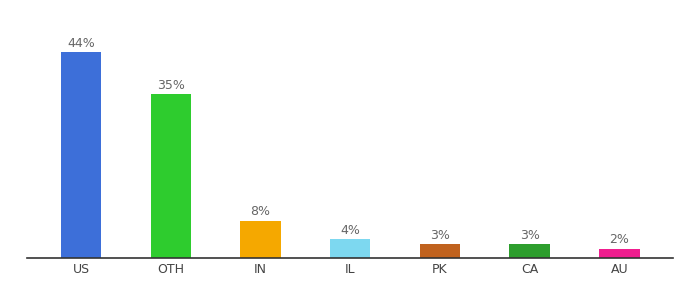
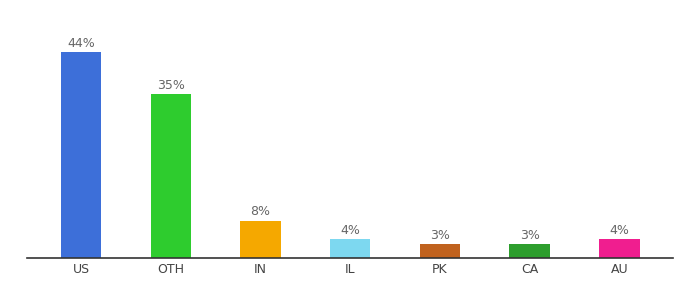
AU: 2% -> 4%
